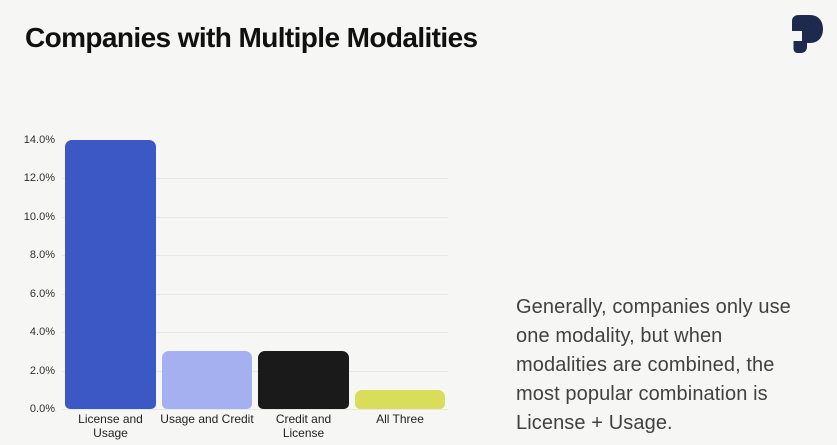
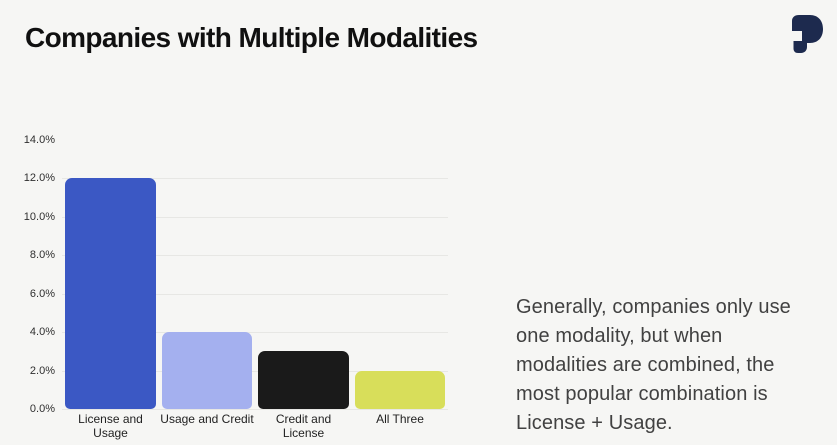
License and Usage: 14% -> 12%
Usage and Credit: 3% -> 4%
All Three: 1% -> 2%
